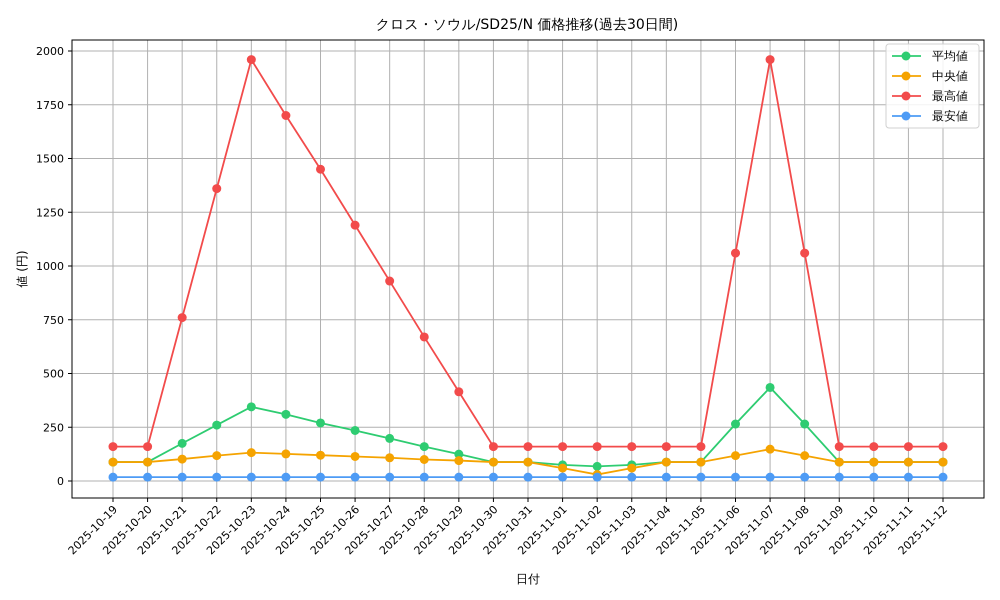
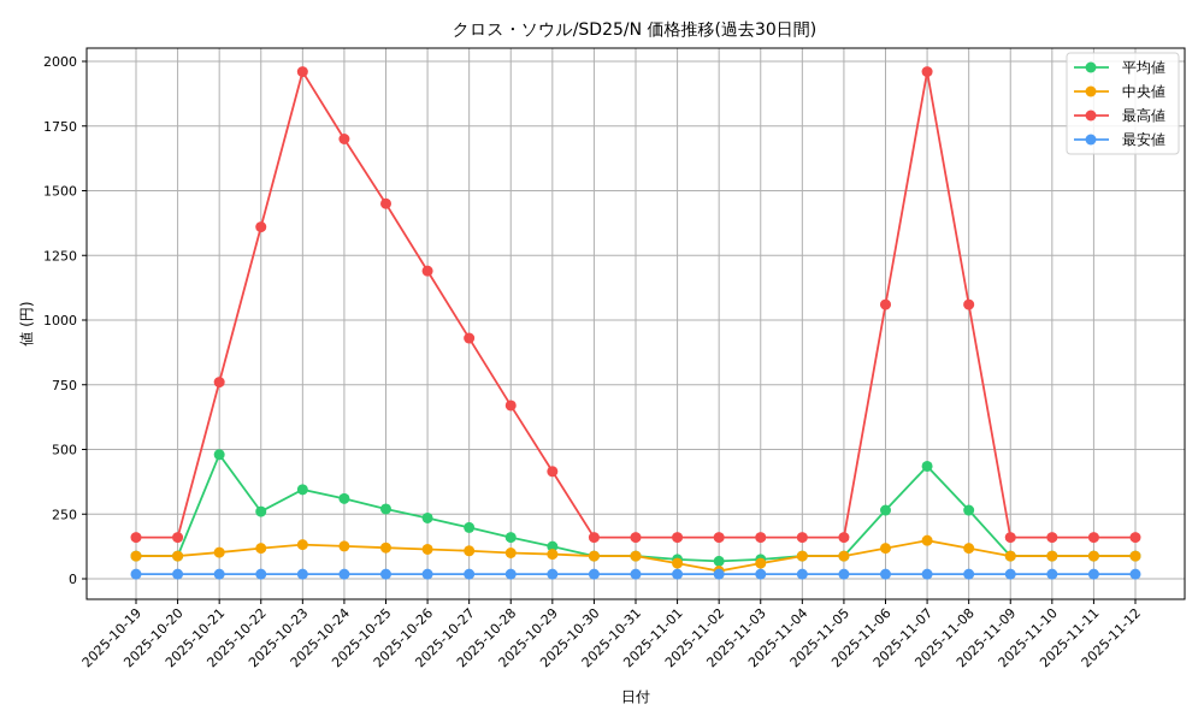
平均値/2025-10-21: 180 -> 480
